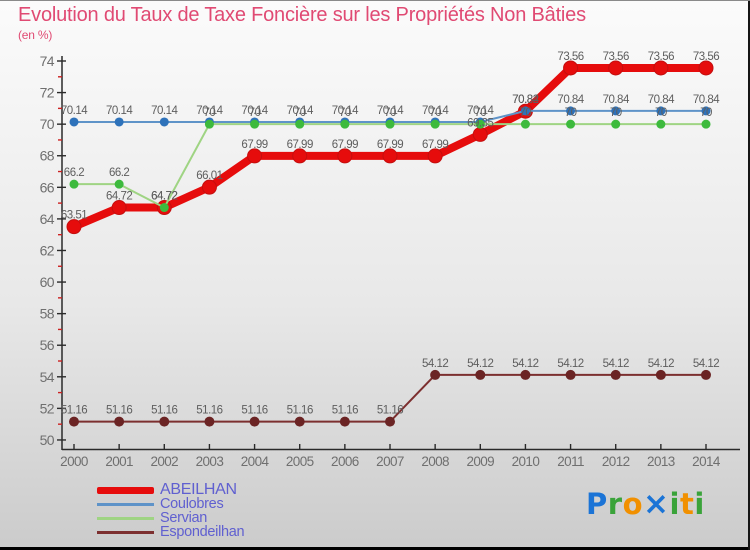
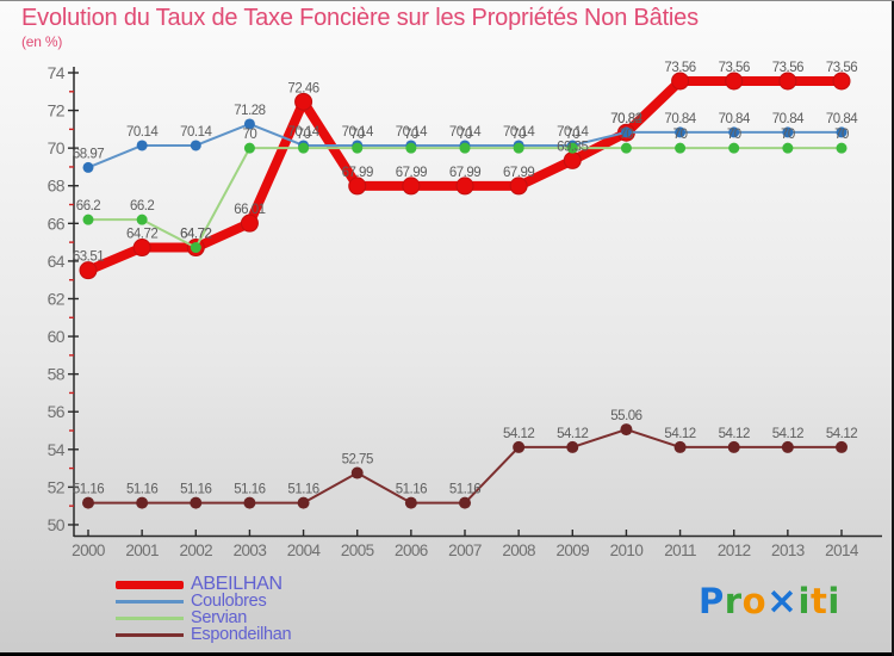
Coulobres/2000: 70.14 -> 68.97
Coulobres/2003: 70.14 -> 71.28
ABEILHAN/2004: 67.99 -> 72.46
Espondeilhan/2005: 51.16 -> 52.75
Espondeilhan/2010: 54.12 -> 55.06
